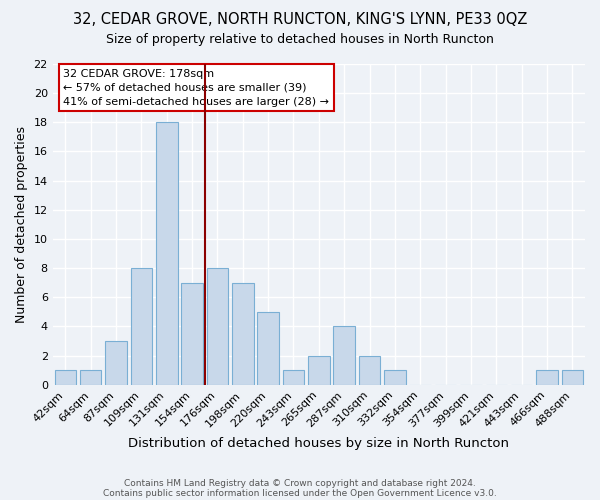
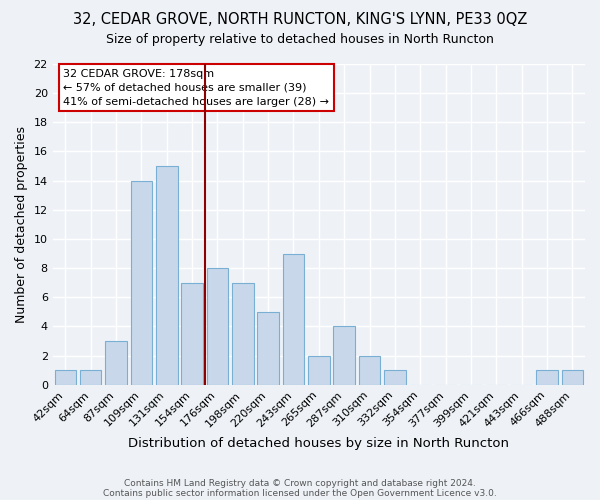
109sqm: 8 -> 14
131sqm: 18 -> 15
243sqm: 1 -> 9
